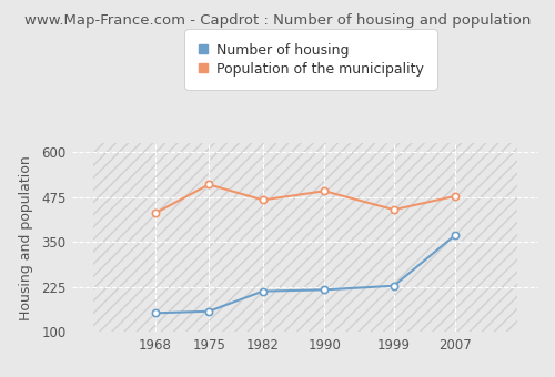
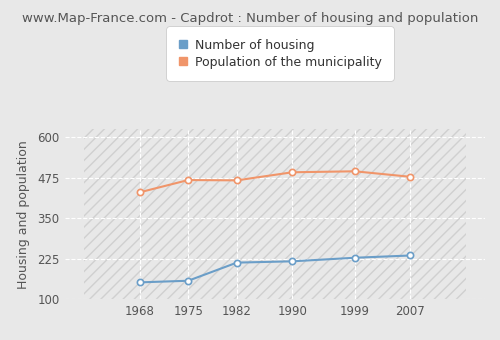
Population of the municipality/1975: 510 -> 468
Population of the municipality/1999: 440 -> 495
Number of housing/2007: 370 -> 235
